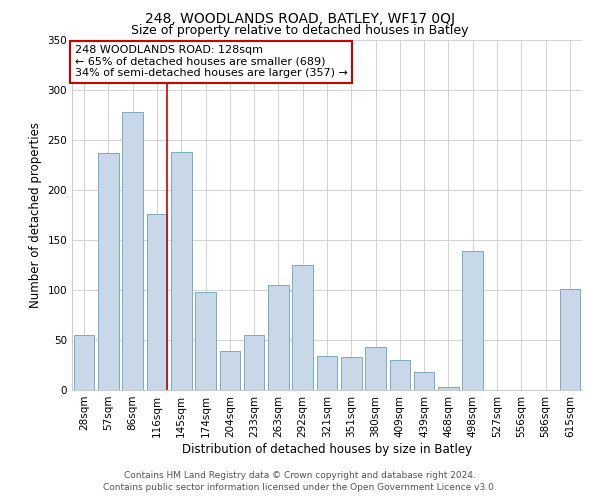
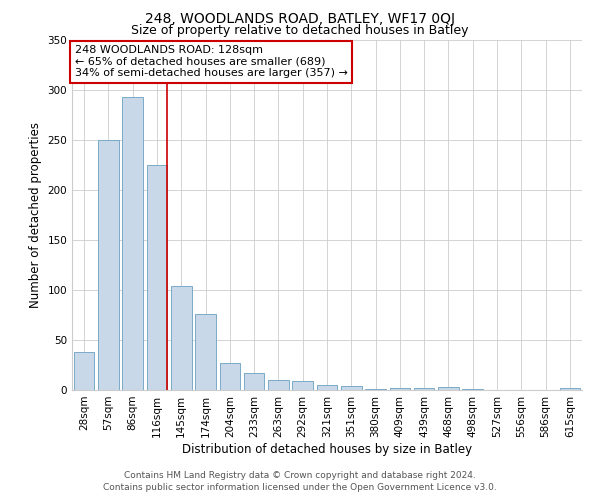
28sqm: 55 -> 38
57sqm: 237 -> 250
86sqm: 278 -> 293
116sqm: 176 -> 225
145sqm: 238 -> 104
174sqm: 98 -> 76
204sqm: 39 -> 27
233sqm: 55 -> 17
263sqm: 105 -> 10
292sqm: 125 -> 9
321sqm: 34 -> 5
351sqm: 33 -> 4
380sqm: 43 -> 1
409sqm: 30 -> 2
439sqm: 18 -> 2
498sqm: 139 -> 1
615sqm: 101 -> 2
